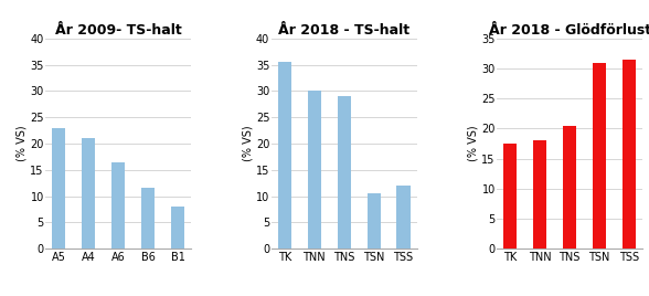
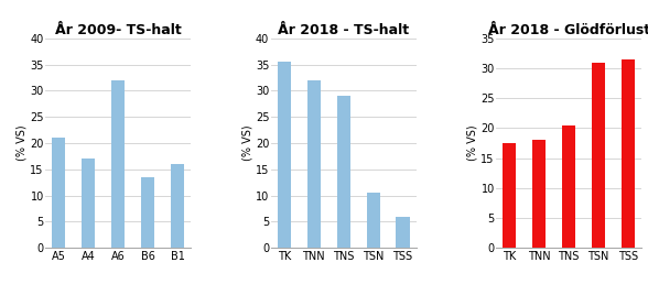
År 2009- TS-halt/A5: 23.0 -> 21.0
År 2009- TS-halt/A4: 21.0 -> 17.0
År 2009- TS-halt/A6: 16.5 -> 32.0
År 2009- TS-halt/B6: 11.5 -> 13.5
År 2009- TS-halt/B1: 8.0 -> 16.0
År 2018 - TS-halt/TNN: 30.0 -> 32.0
År 2018 - TS-halt/TSS: 12.0 -> 6.0
